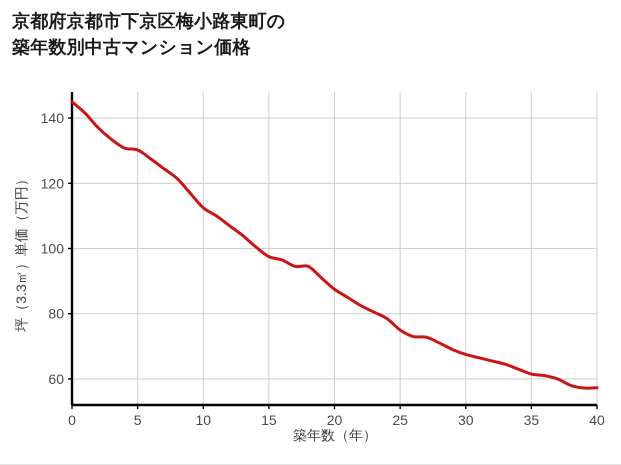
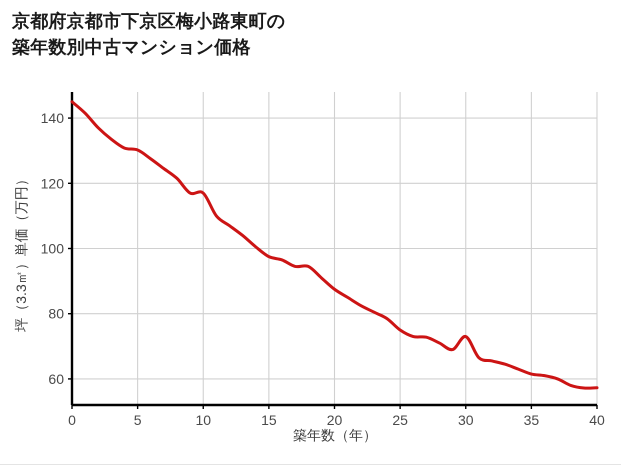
10: 112 -> 117
30: 68 -> 73
